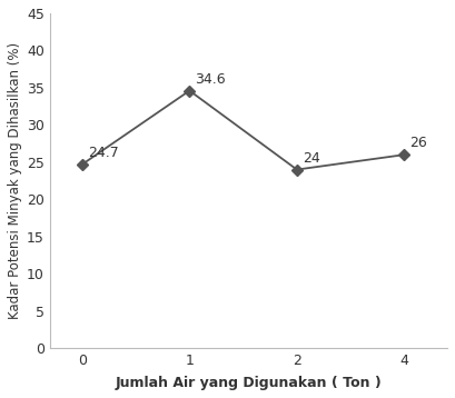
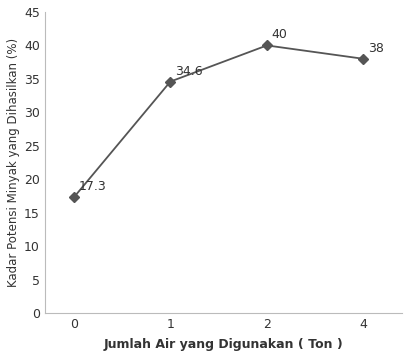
0: 24.7 -> 17.3
2: 24 -> 40
4: 26 -> 38
